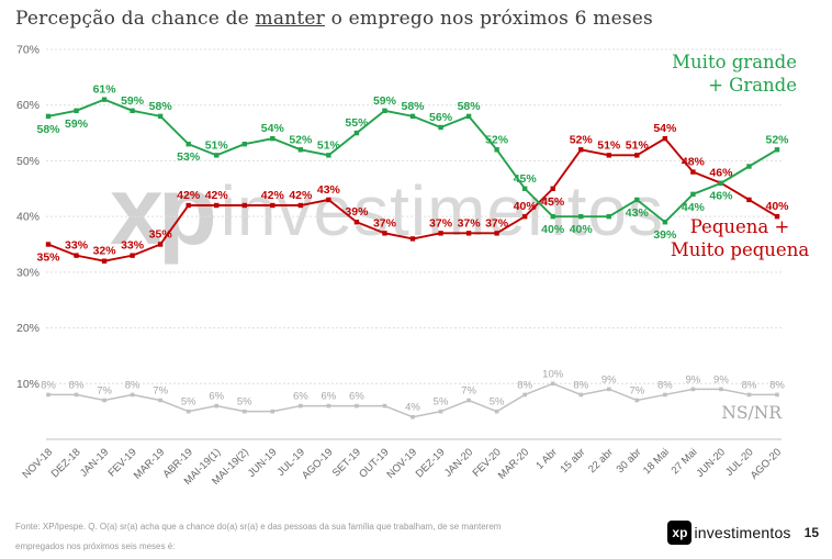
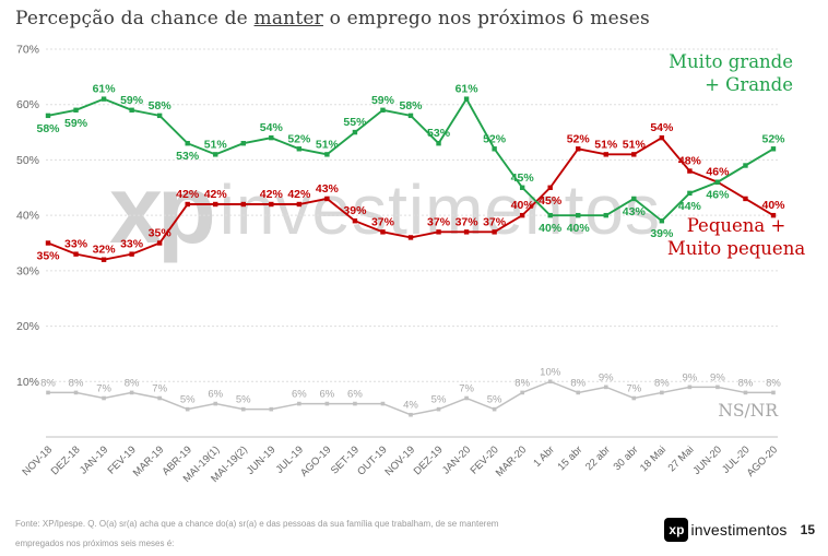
Muito grande + Grande/DEZ-19: 56% -> 53%
Muito grande + Grande/JAN-20: 58% -> 61%
